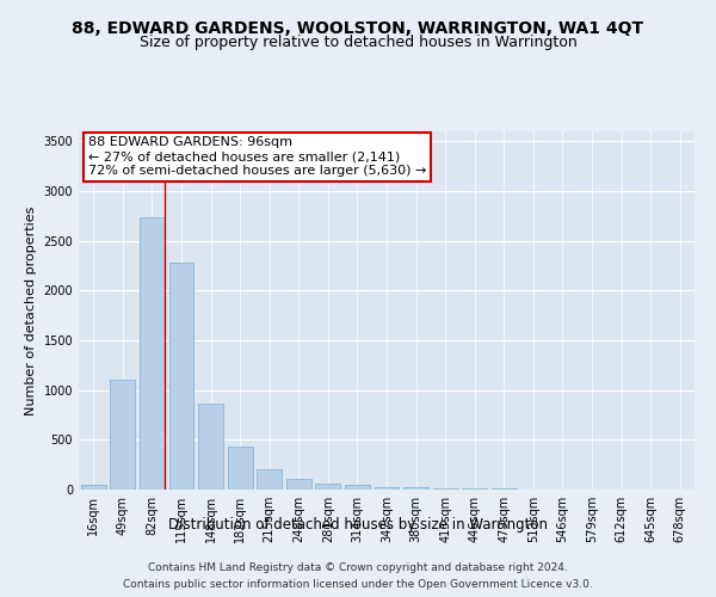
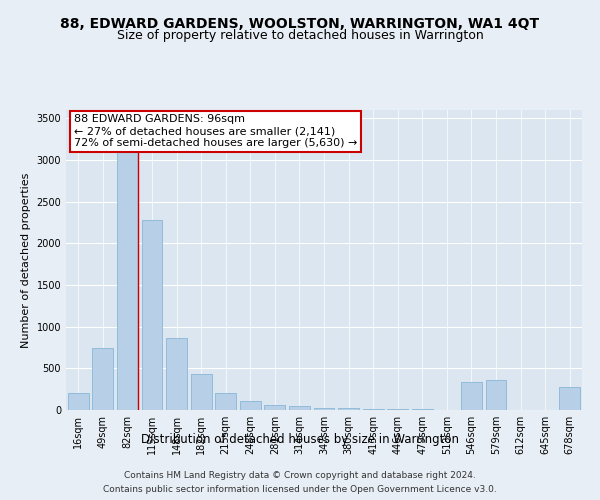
16sqm: 50 -> 200
49sqm: 1110 -> 740
82sqm: 2740 -> 3100
546sqm: 0 -> 340
579sqm: 0 -> 360
678sqm: 0 -> 280
